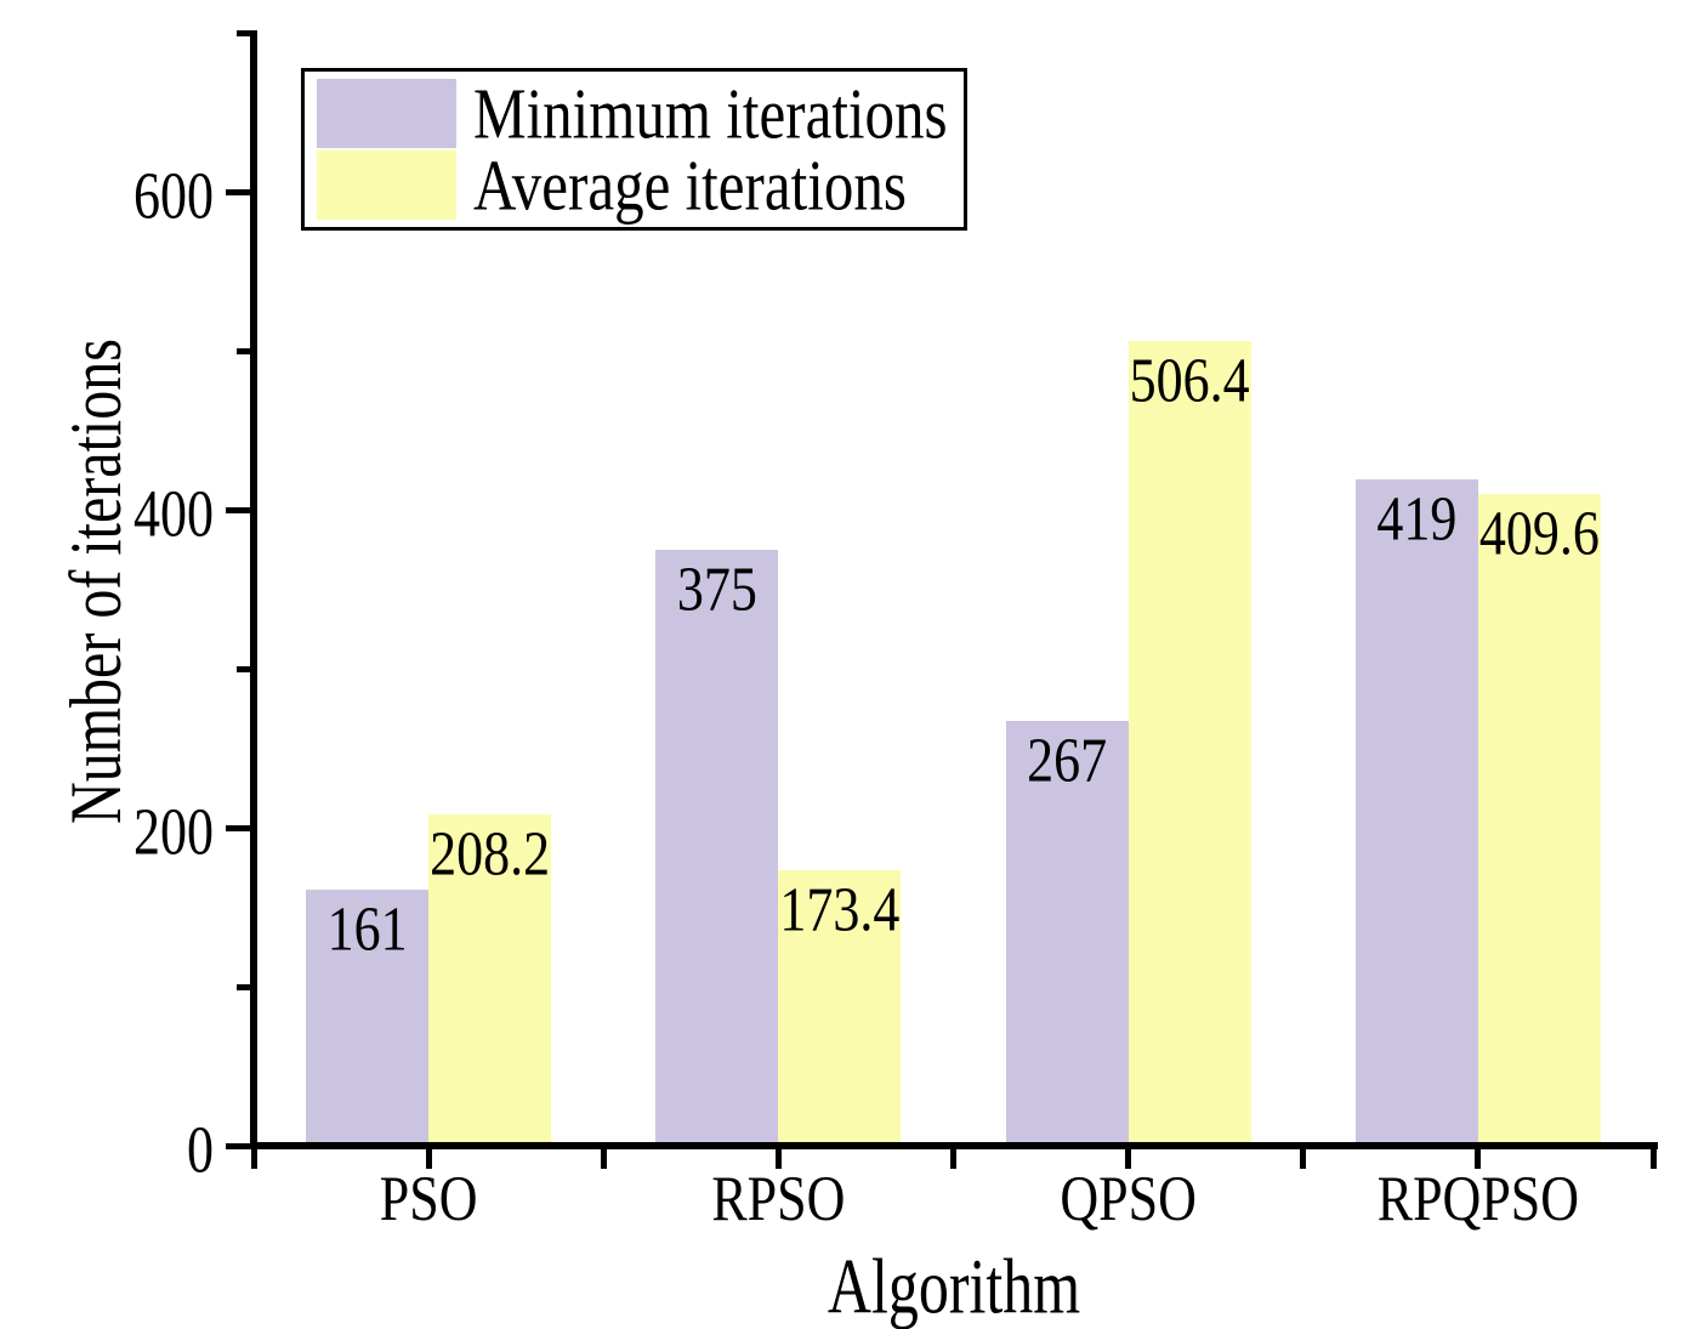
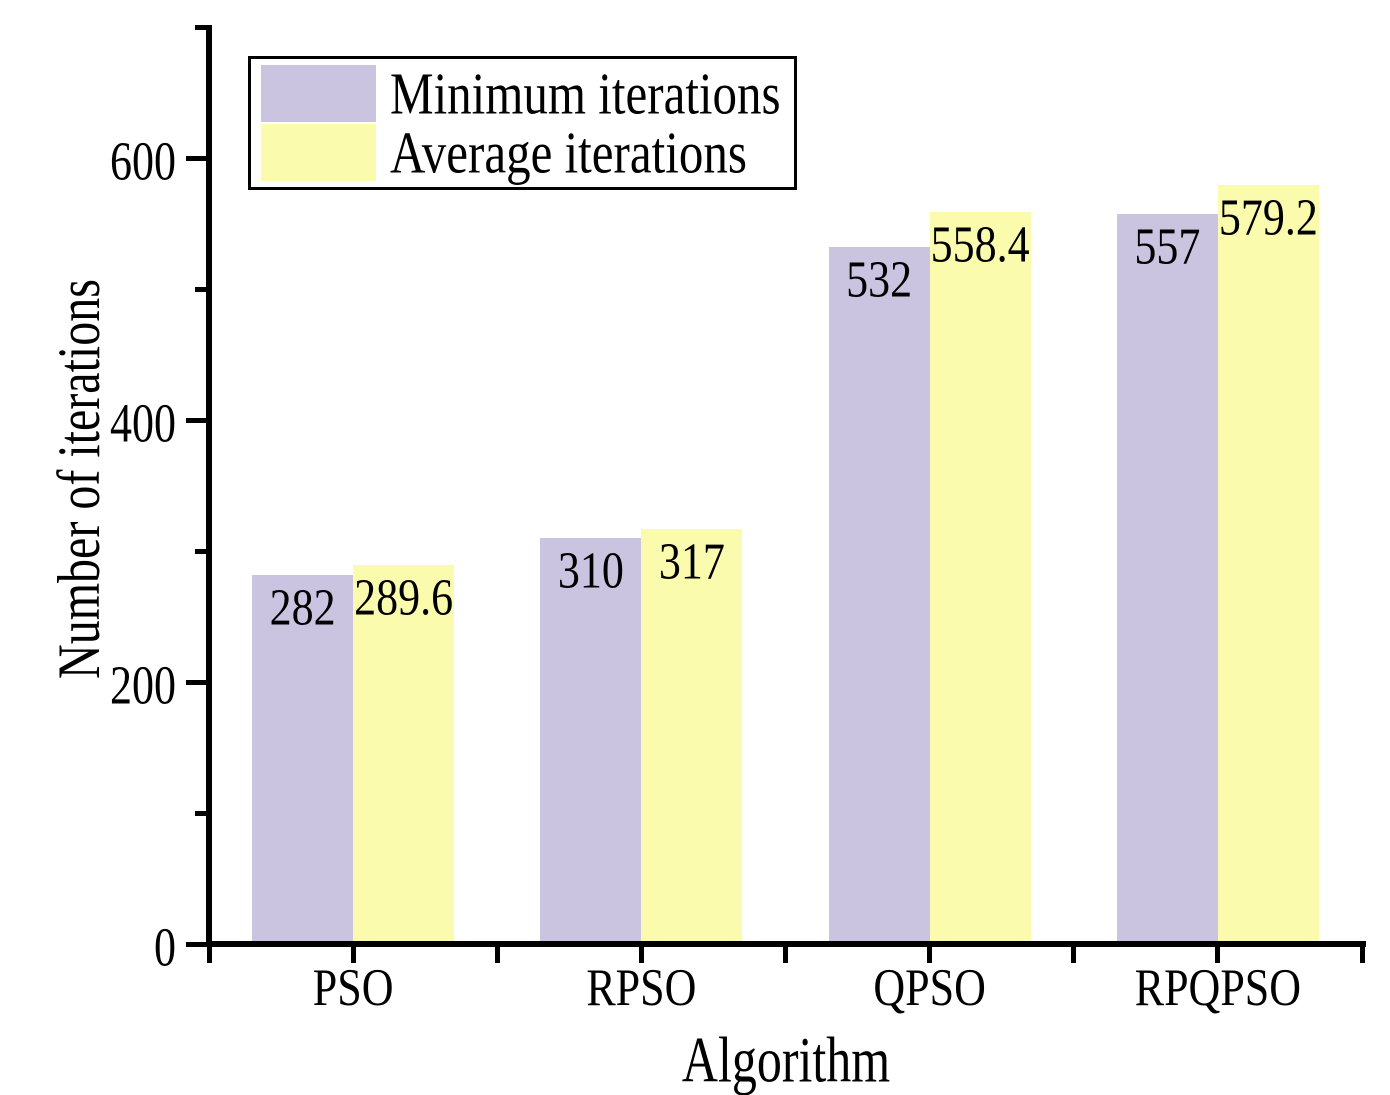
Minimum iterations/PSO: 161 -> 282
Average iterations/PSO: 208.2 -> 289.6
Minimum iterations/RPSO: 375 -> 310
Average iterations/RPSO: 173.4 -> 317
Minimum iterations/QPSO: 267 -> 532
Average iterations/QPSO: 506.4 -> 558.4
Minimum iterations/RPQPSO: 419 -> 557
Average iterations/RPQPSO: 409.6 -> 579.2
